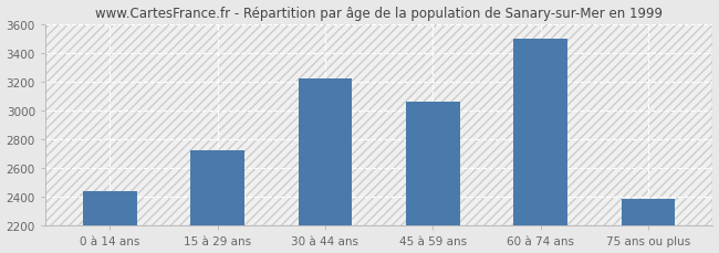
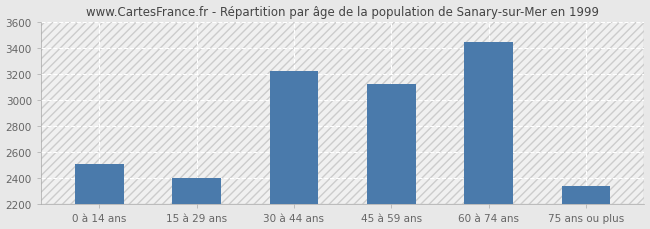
0 à 14 ans: 2440 -> 2510
15 à 29 ans: 2720 -> 2400
45 à 59 ans: 3060 -> 3120
60 à 74 ans: 3500 -> 3440
75 ans ou plus: 2390 -> 2340
